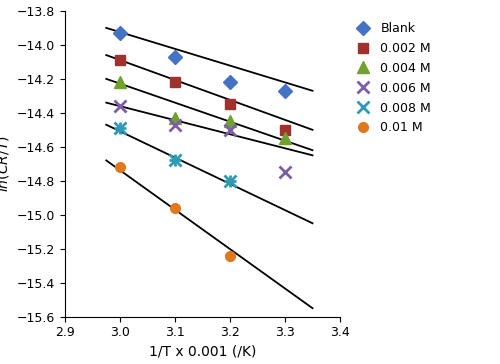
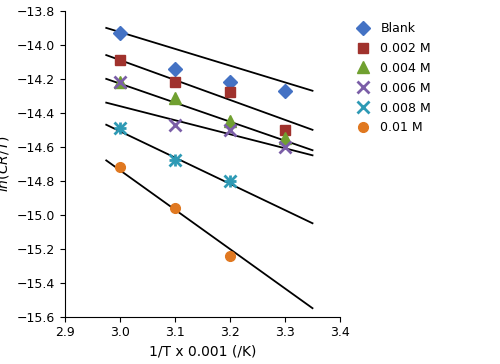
0.006 M/3.0: -14.36 -> -14.22
Blank/3.1: -14.07 -> -14.14
0.004 M/3.1: -14.43 -> -14.31
0.002 M/3.2: -14.35 -> -14.28
0.006 M/3.3: -14.75 -> -14.60
